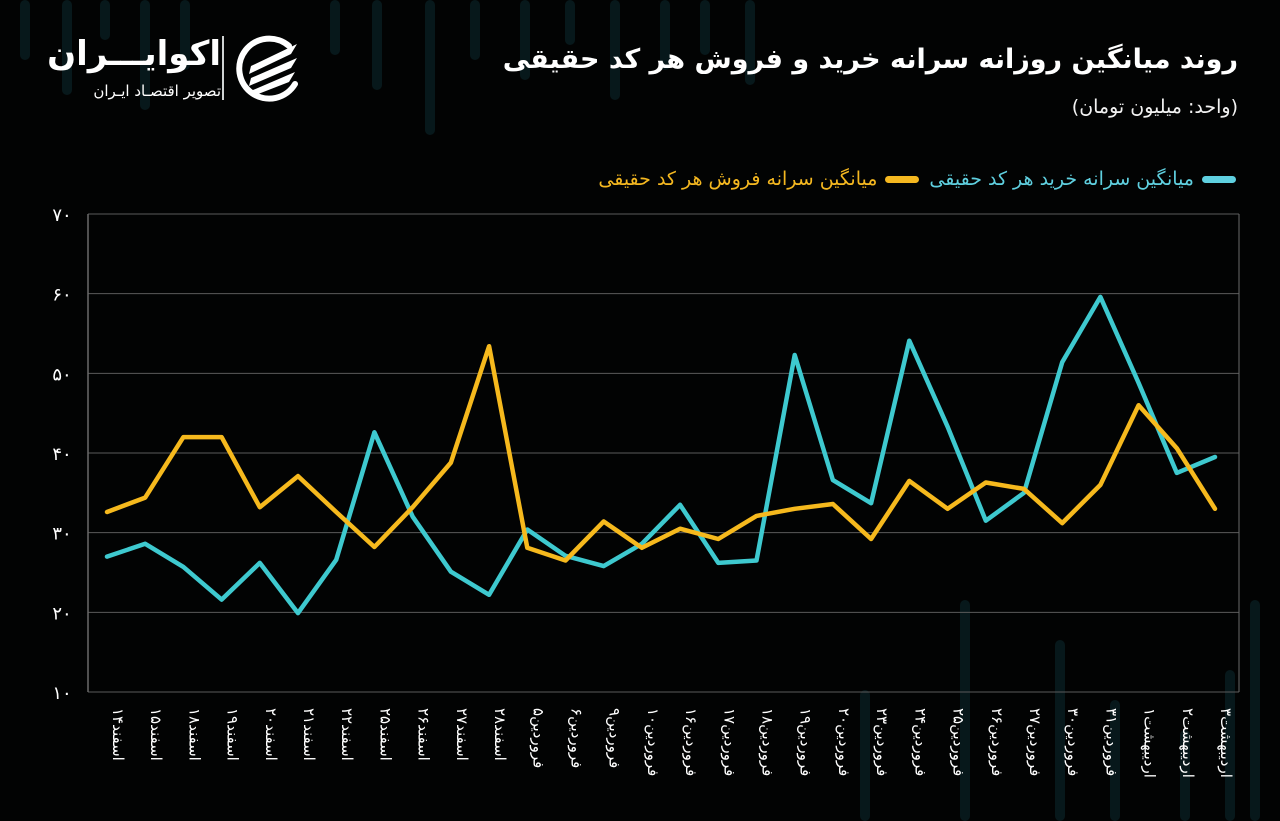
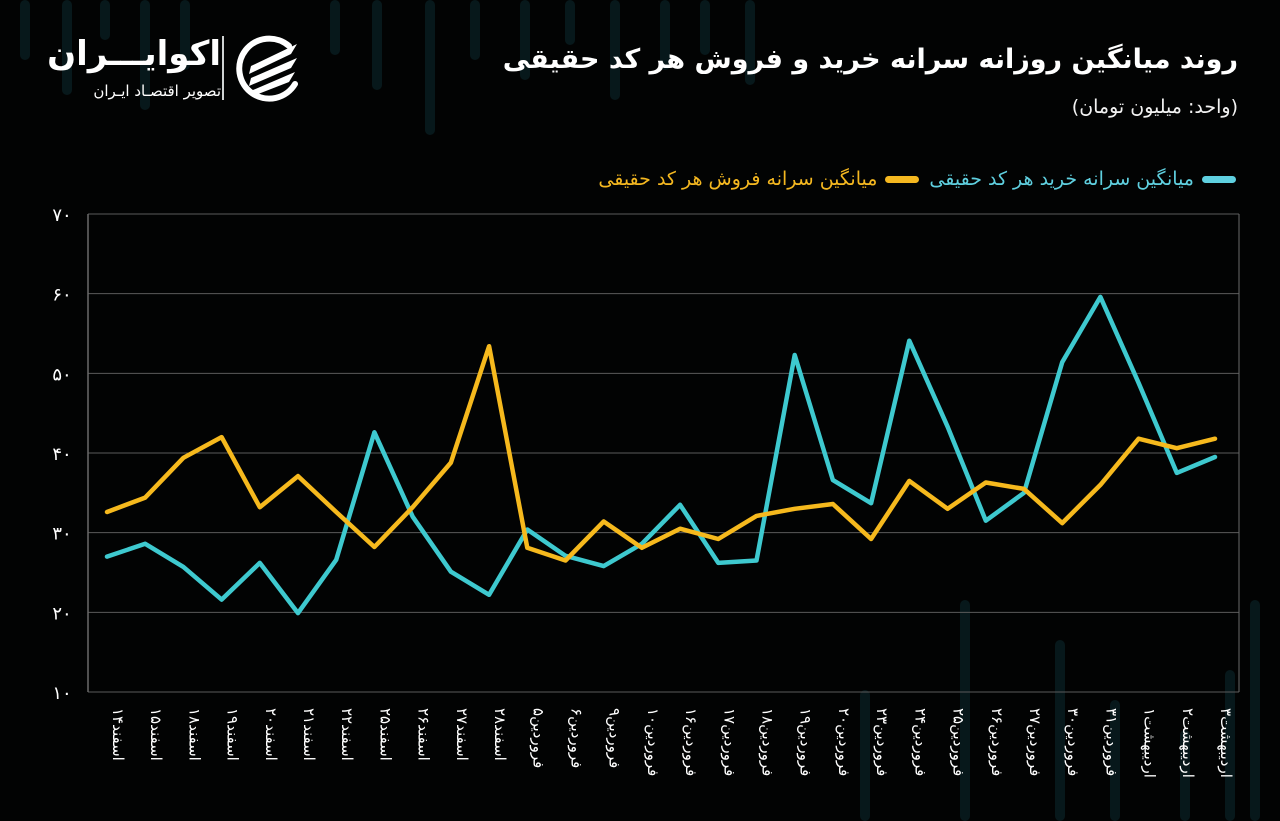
میانگین سرانه فروش هر کد حقیقی/اسفند۱۸: 42 -> 39
میانگین سرانه فروش هر کد حقیقی/اردیبهشت۱: 46 -> 42
میانگین سرانه فروش هر کد حقیقی/اردیبهشت۳: 33 -> 42
